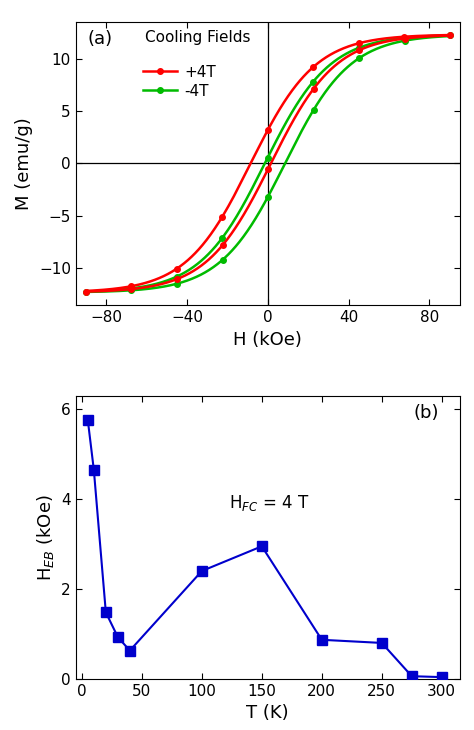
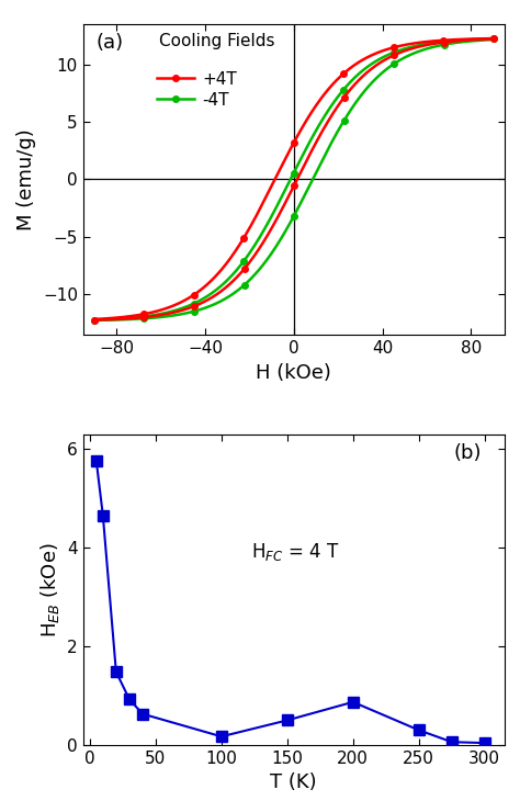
100: 2.40 -> 0.17
150: 2.95 -> 0.50
250: 0.80 -> 0.30
